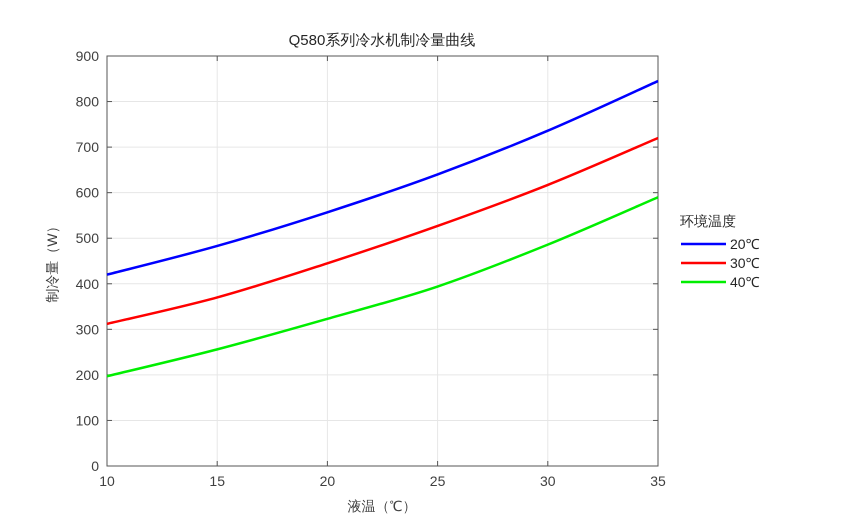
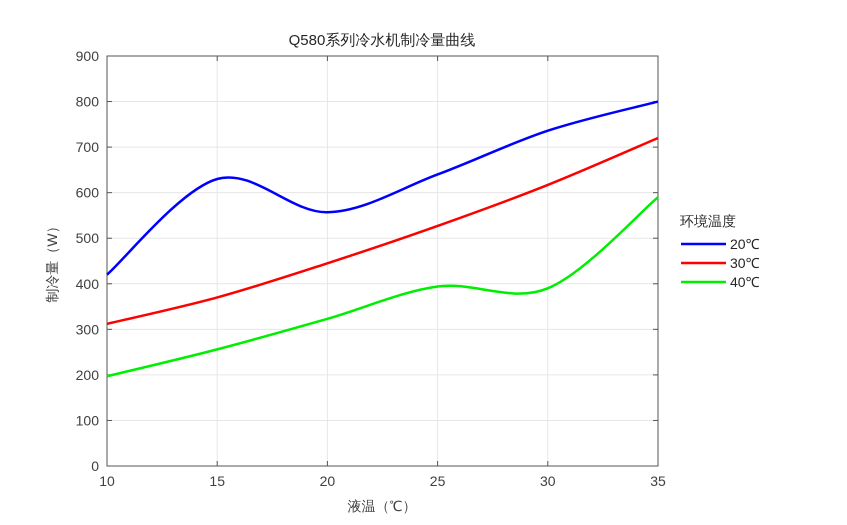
20℃/15: 480 -> 630
40℃/30: 490 -> 390
20℃/35: 840 -> 800
